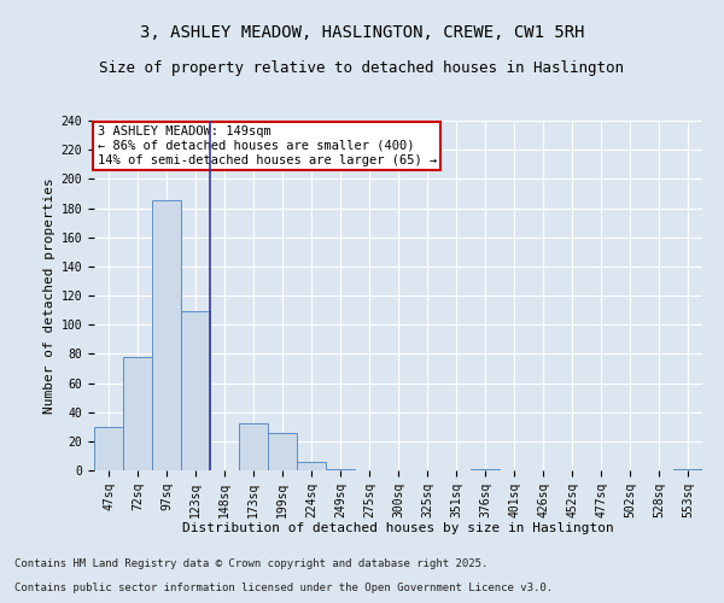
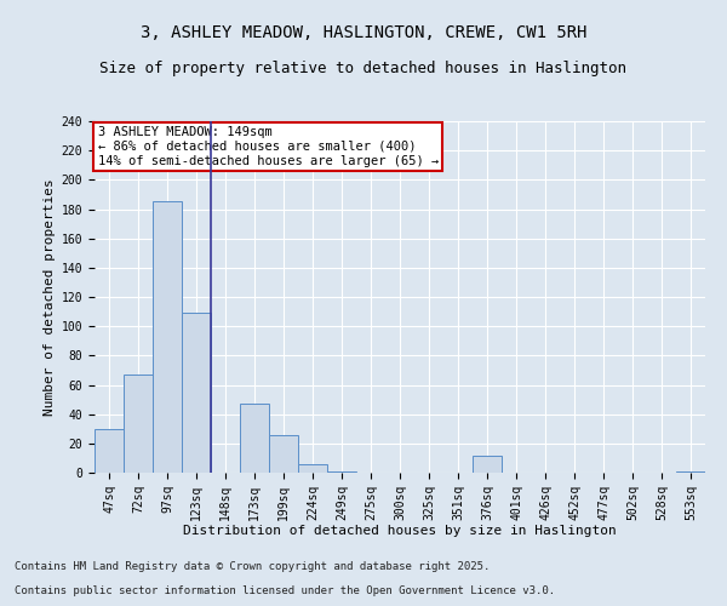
72sq: 78 -> 67
173sq: 32 -> 47
376sq: 1 -> 12
